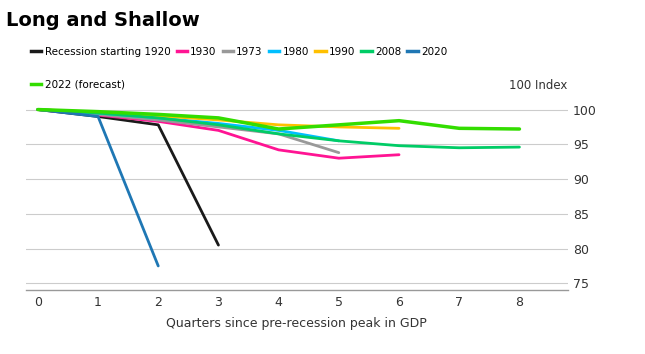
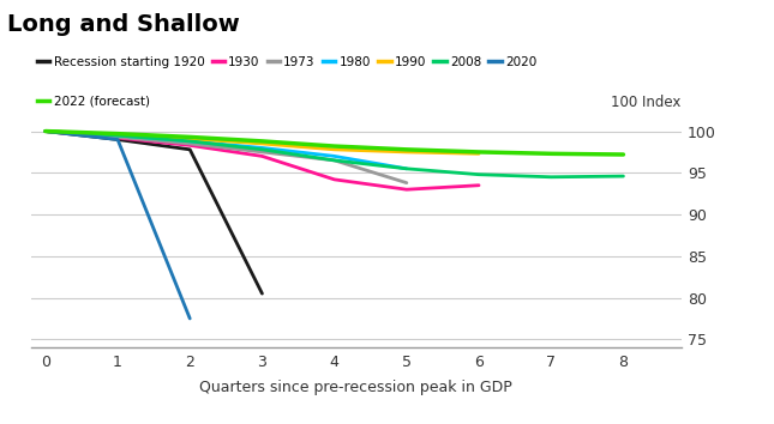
2022 (forecast)/4: 97.2 -> 98.2
2022 (forecast)/6: 98.4 -> 97.5
